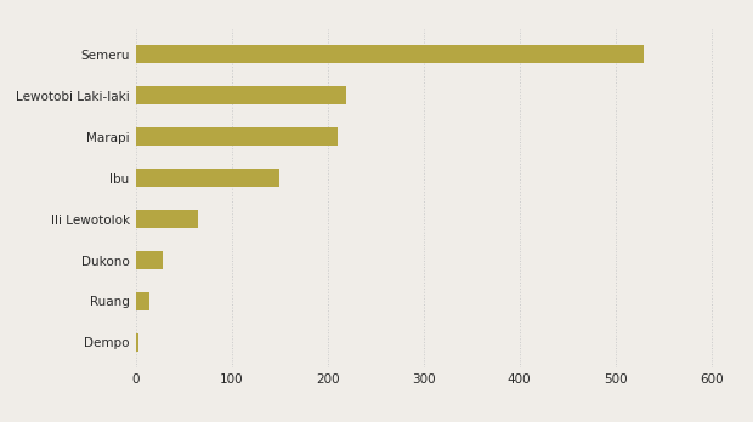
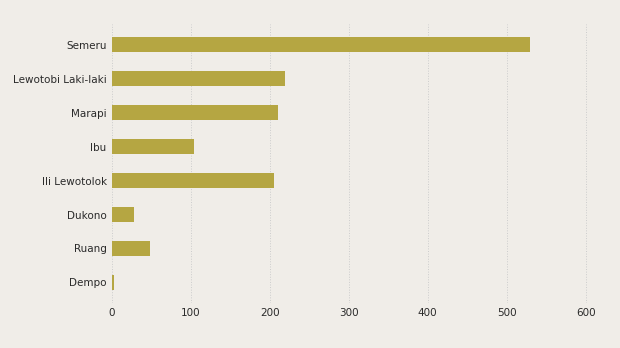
Ibu: 150 -> 104
Ili Lewotolok: 65 -> 206
Ruang: 14 -> 48
